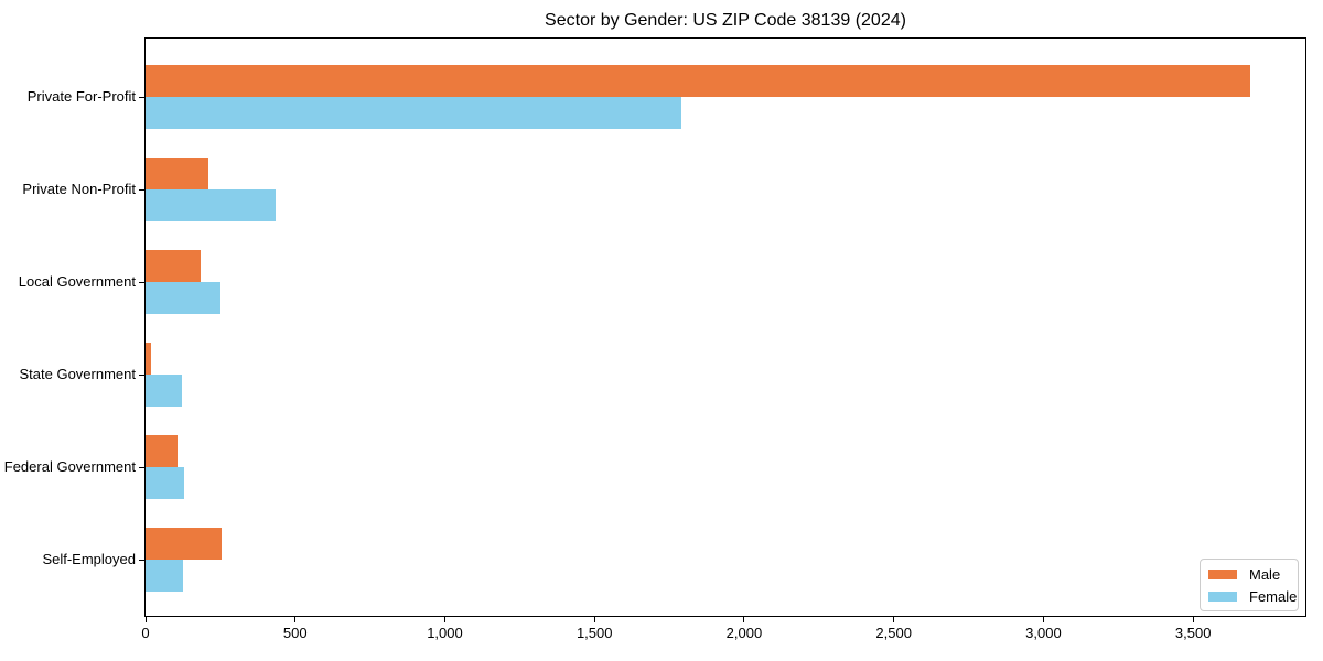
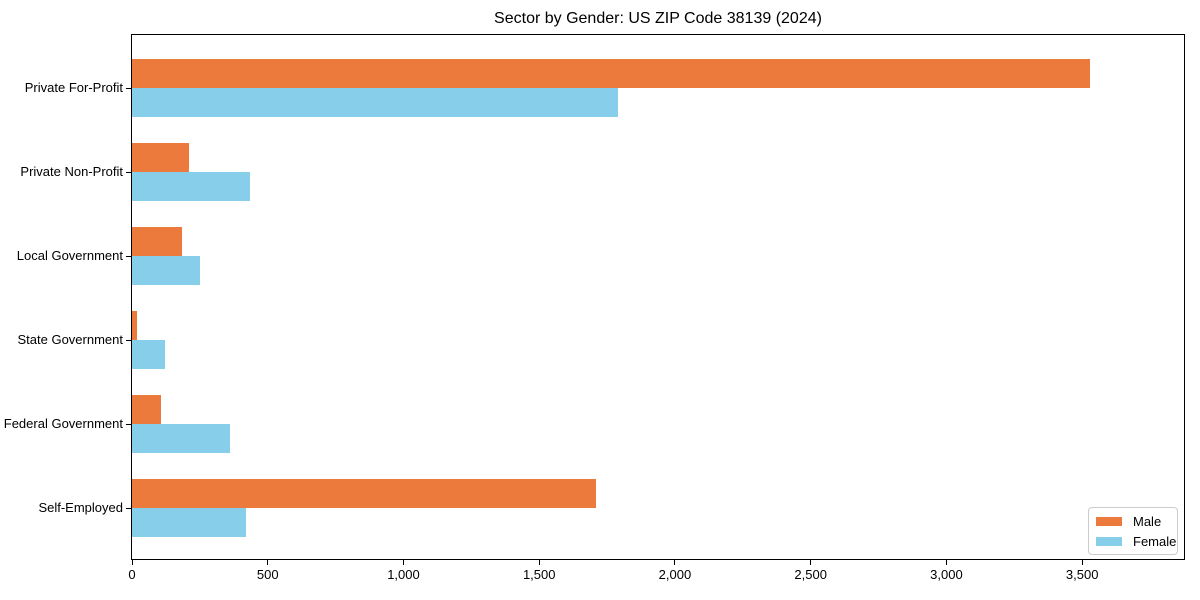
Male/Private For-Profit: 3690 -> 3530
Female/Federal Government: 130 -> 360
Male/Self-Employed: 260 -> 1710
Female/Self-Employed: 120 -> 420
